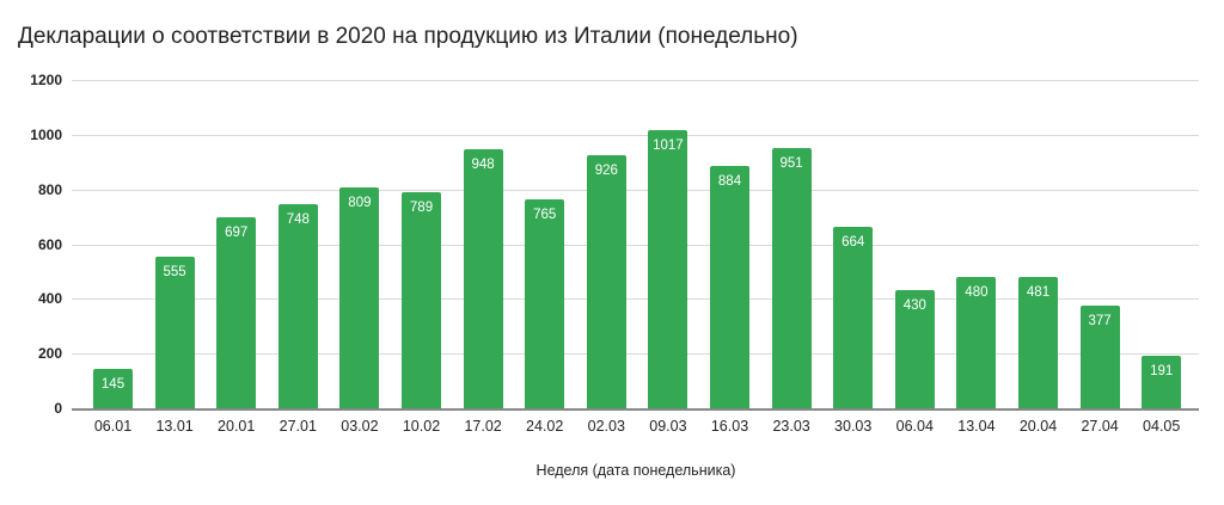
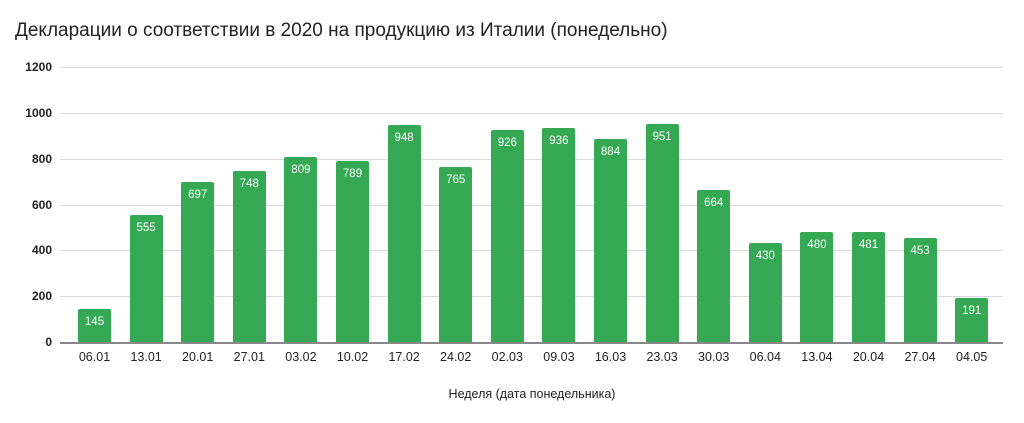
09.03: 1017 -> 936
27.04: 377 -> 453
